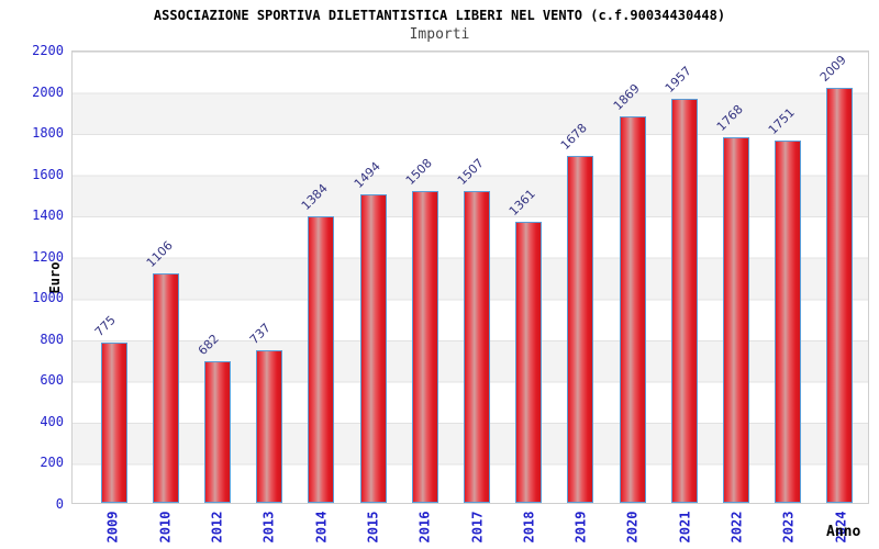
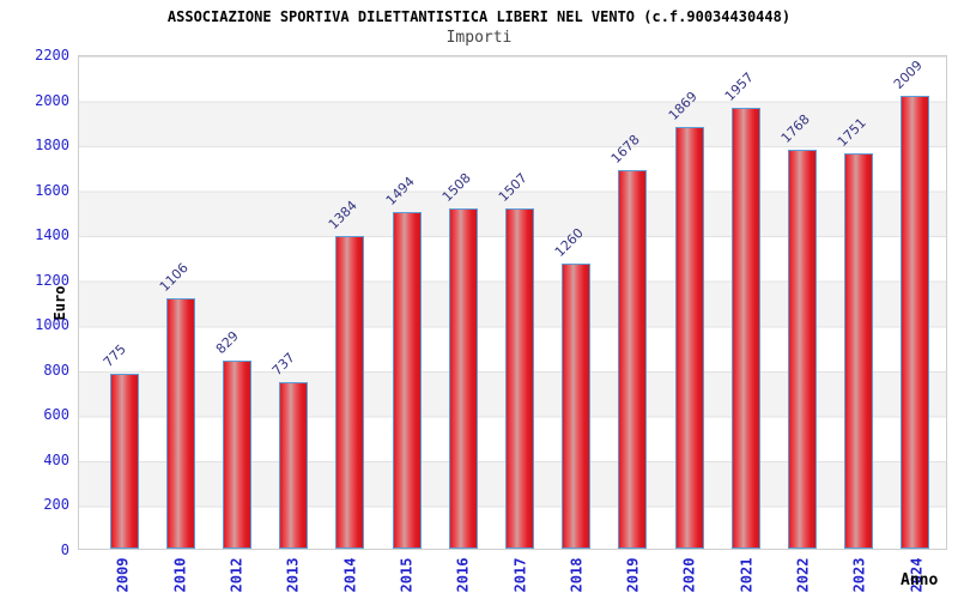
2012: 682 -> 829
2018: 1361 -> 1260
